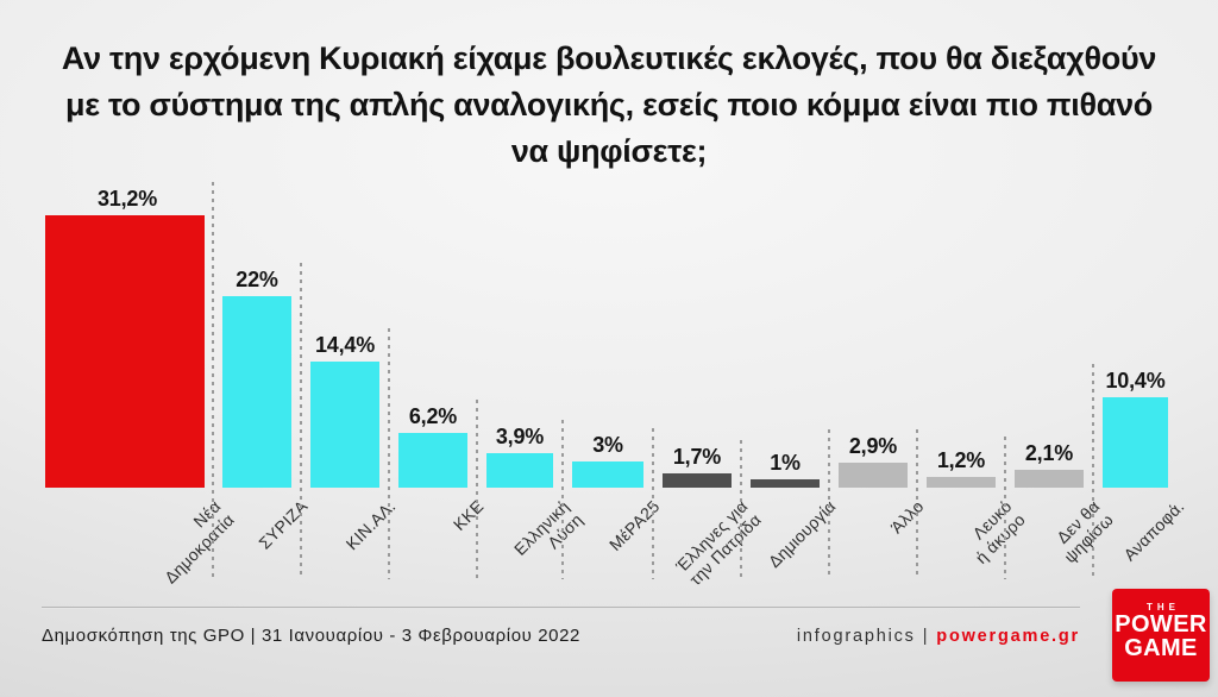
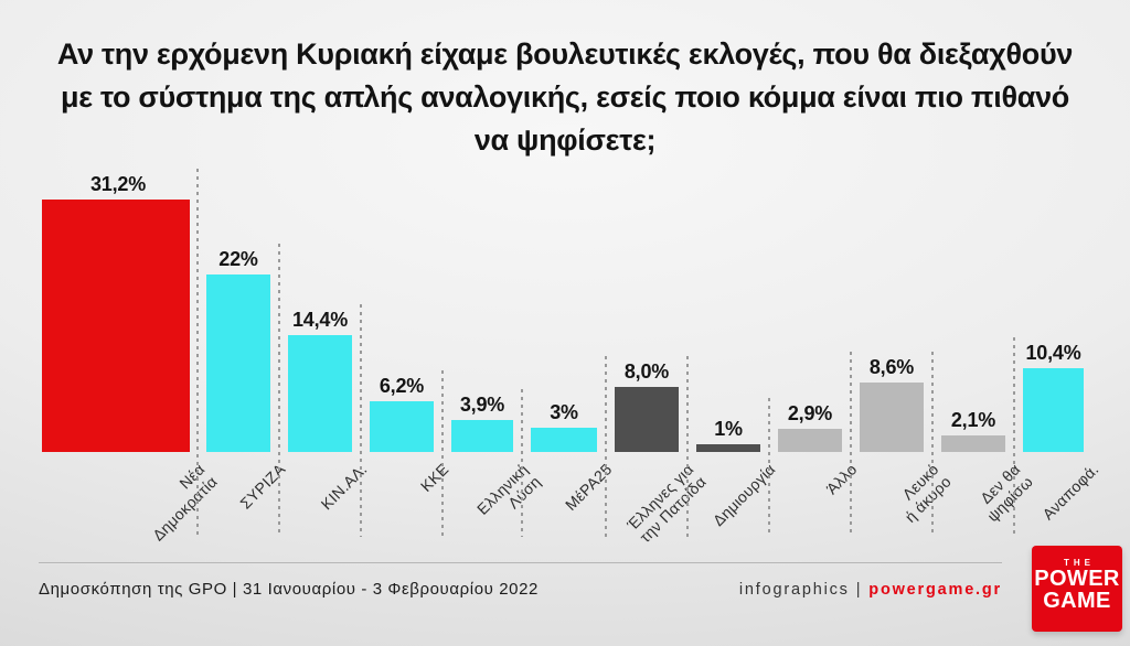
Έλληνες για την Πατρίδα: 1,7% -> 8,0%
Λευκό ή άκυρο: 1,2% -> 8,6%
